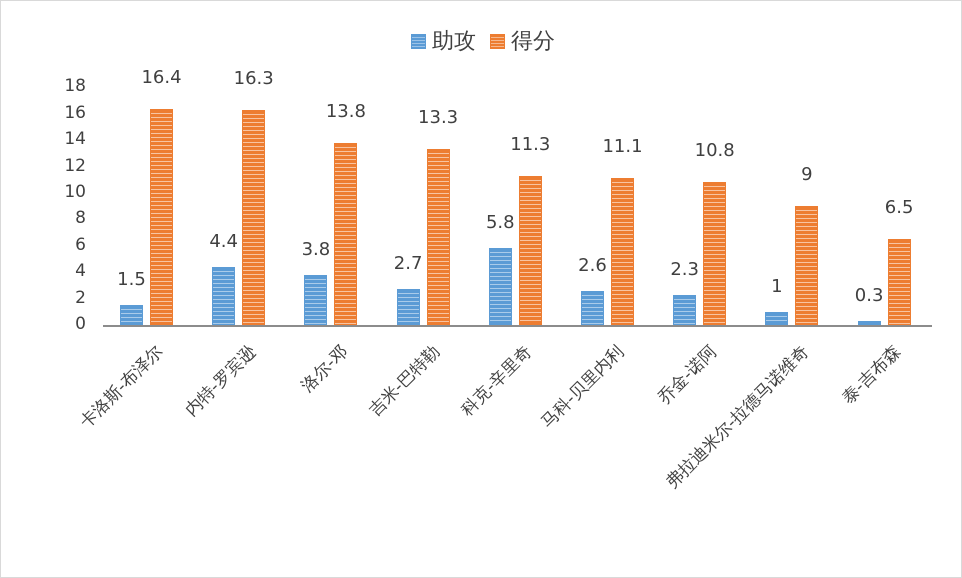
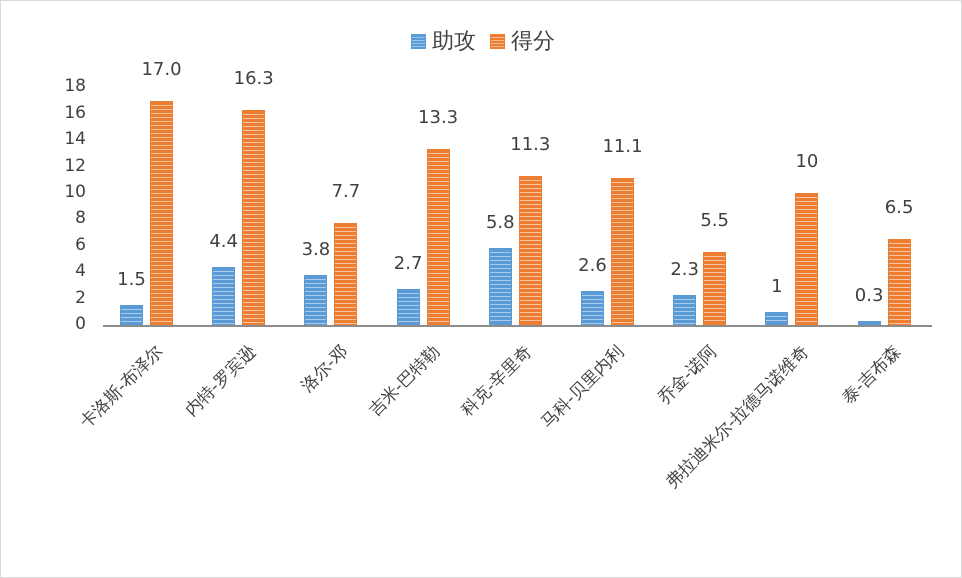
得分/卡洛斯-布泽尔: 16.4 -> 17.0
得分/洛尔-邓: 13.8 -> 7.7
得分/乔金-诺阿: 10.8 -> 5.5
得分/弗拉迪米尔-拉德马诺维奇: 9 -> 10
